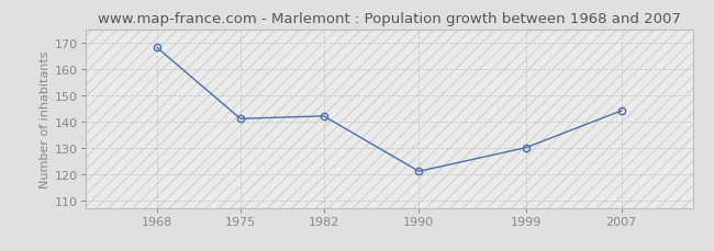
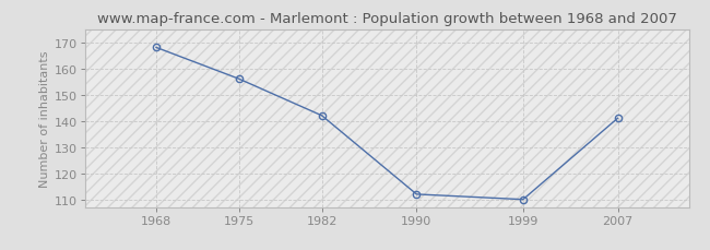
1975: 141 -> 156
1990: 121 -> 112
1999: 130 -> 110
2007: 144 -> 141
